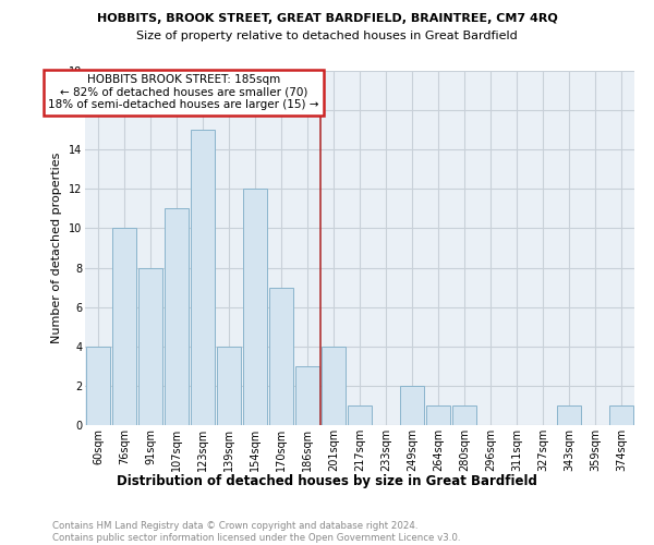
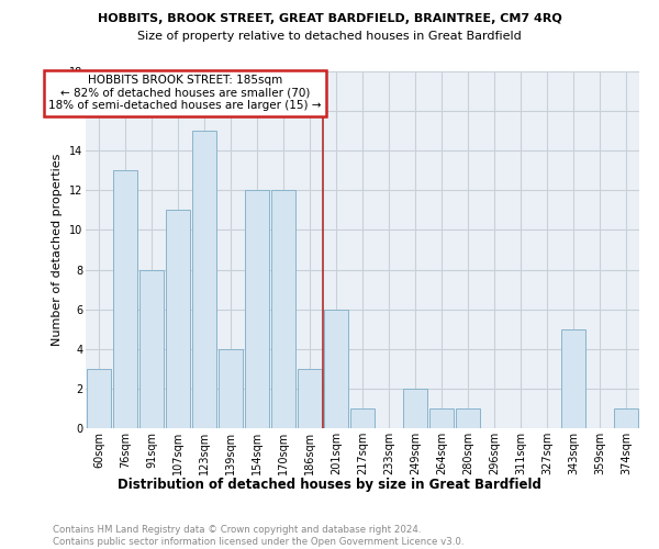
60sqm: 4 -> 3
76sqm: 10 -> 13
170sqm: 7 -> 12
201sqm: 4 -> 6
343sqm: 1 -> 5
